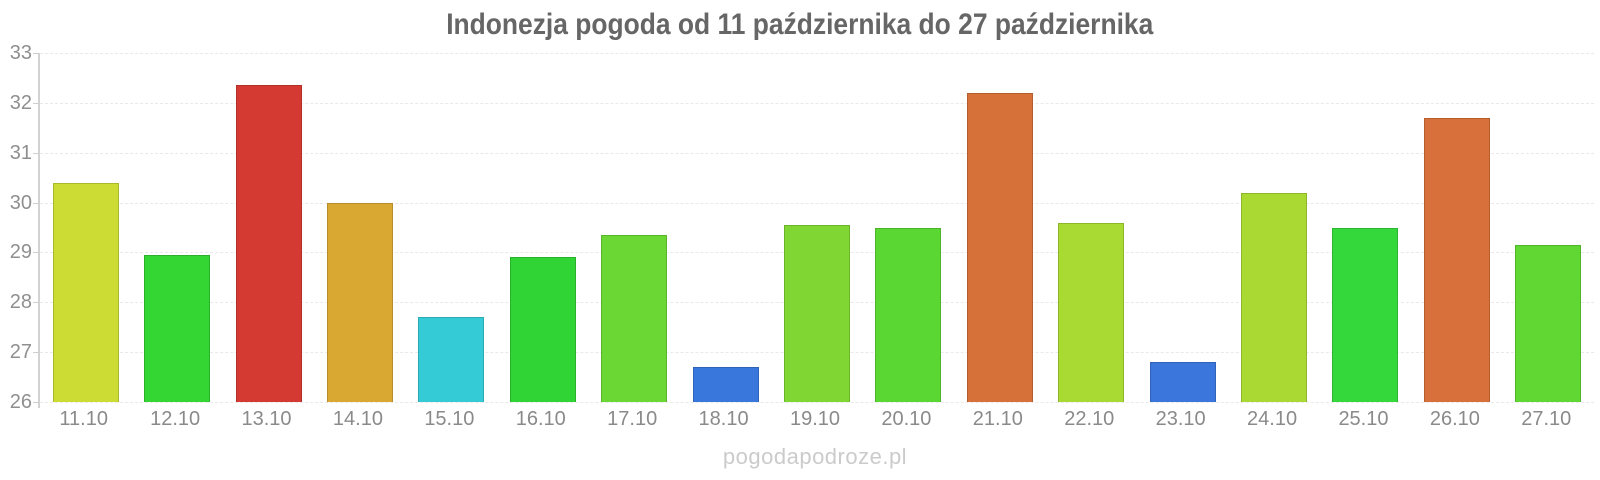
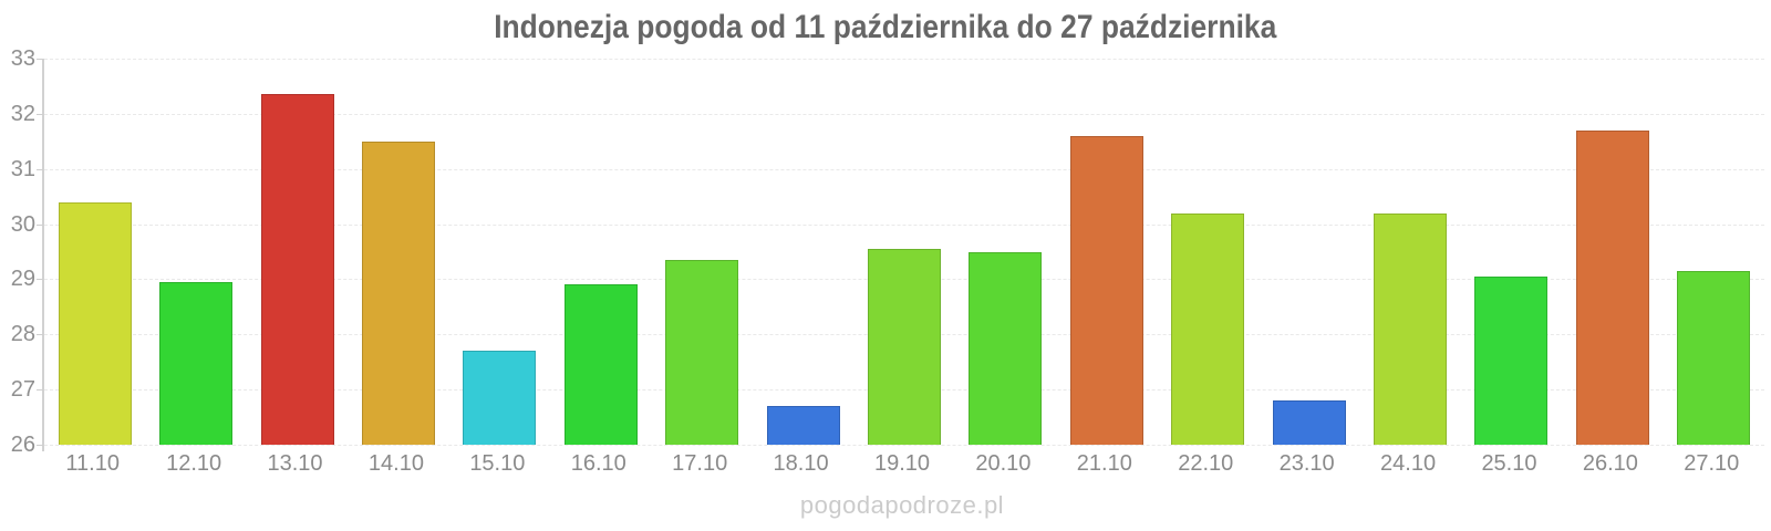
14.10: 30.0 -> 31.5
21.10: 32.2 -> 31.6
22.10: 29.6 -> 30.2
25.10: 29.5 -> 29.1
